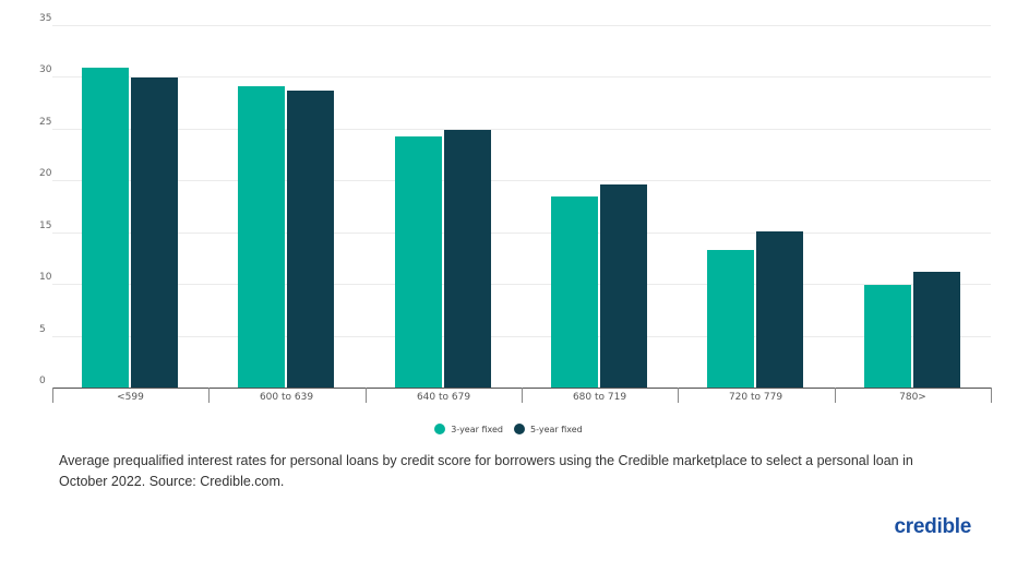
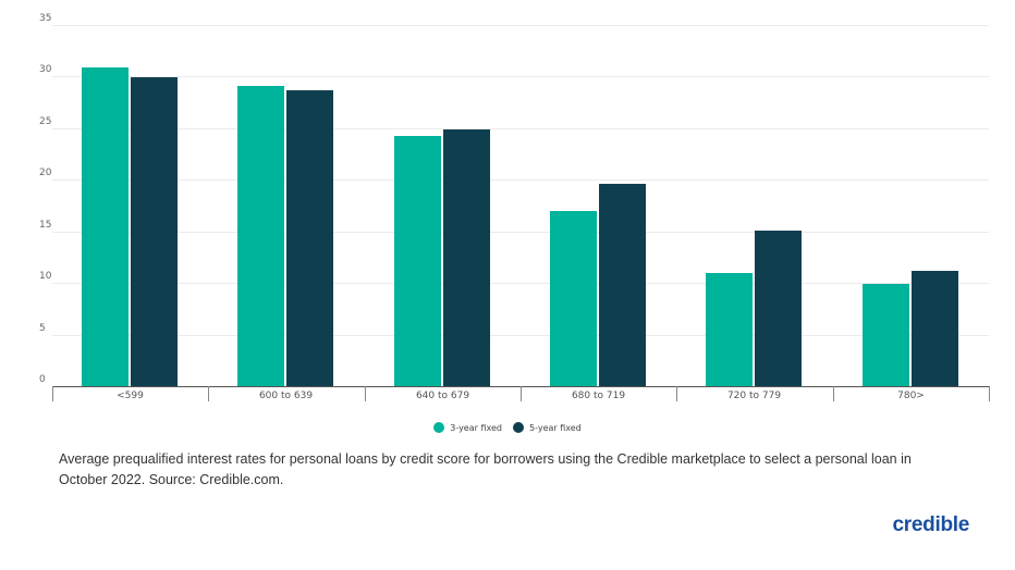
3-year fixed/680 to 719: 18 -> 17
3-year fixed/720 to 779: 13 -> 11
